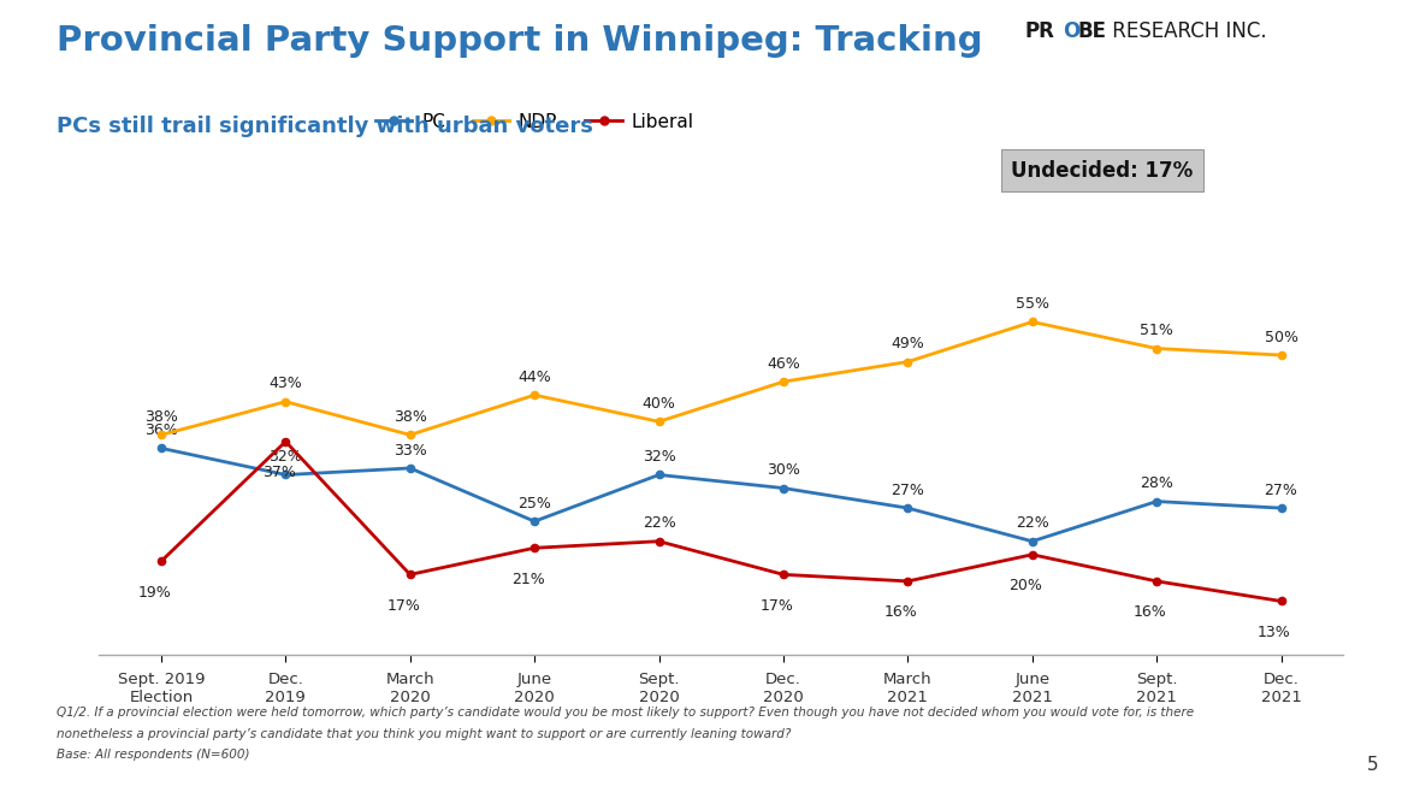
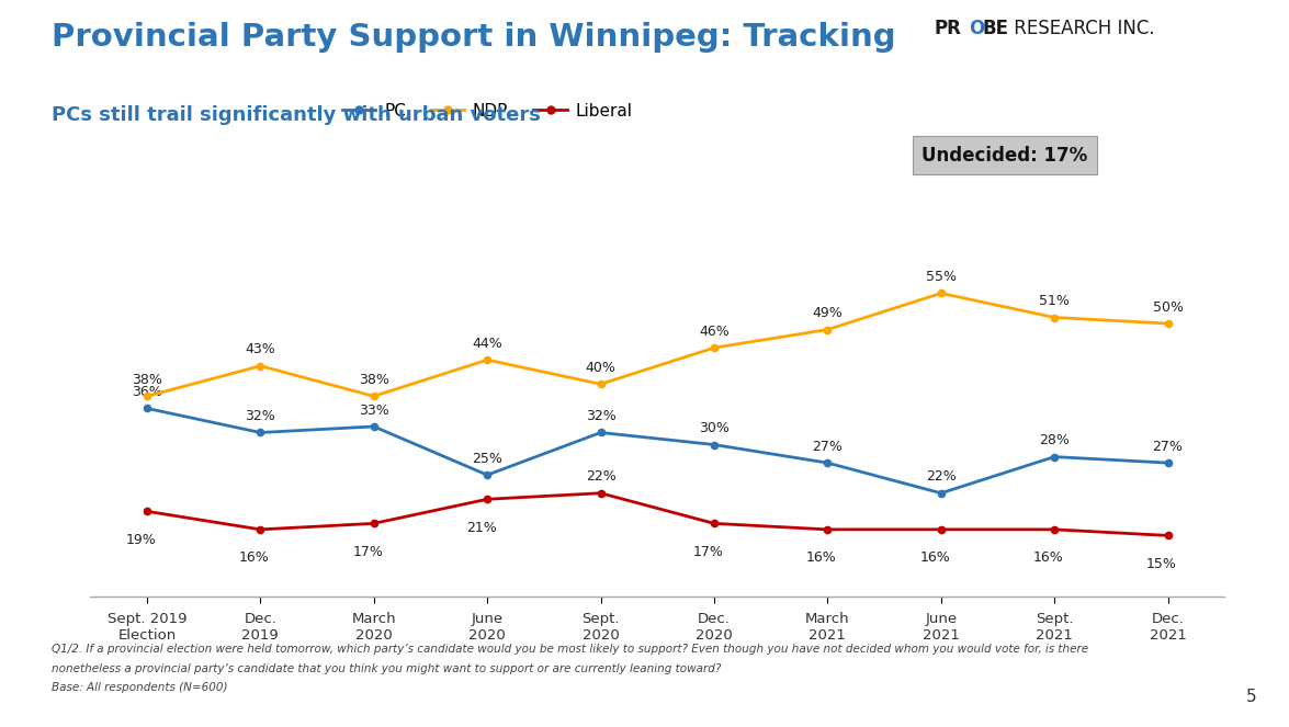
Liberal/Dec. 2019: 37% -> 16%
Liberal/June 2021: 20% -> 16%
Liberal/Dec. 2021: 13% -> 15%
